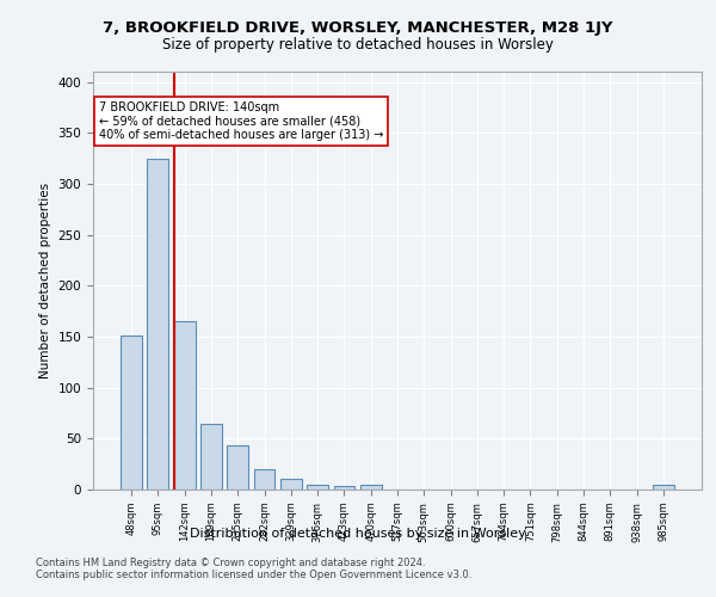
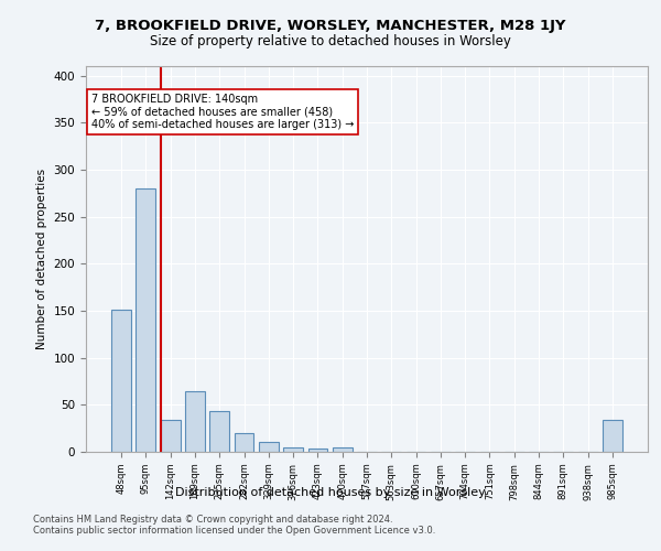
95sqm: 325 -> 280
142sqm: 165 -> 34
985sqm: 5 -> 34
